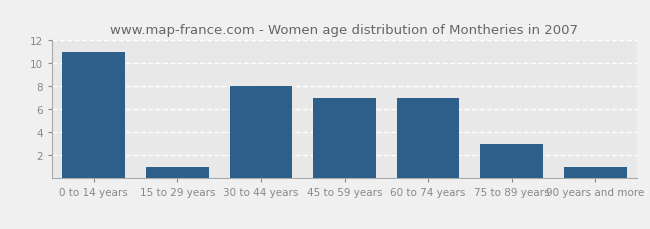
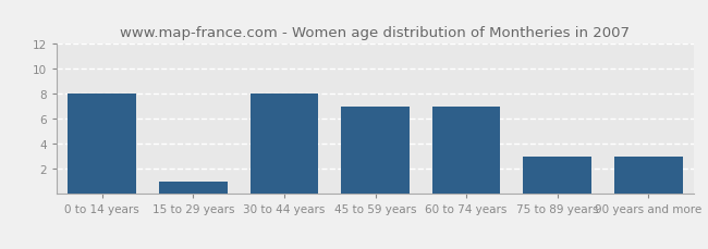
0 to 14 years: 11 -> 8
90 years and more: 1 -> 3
